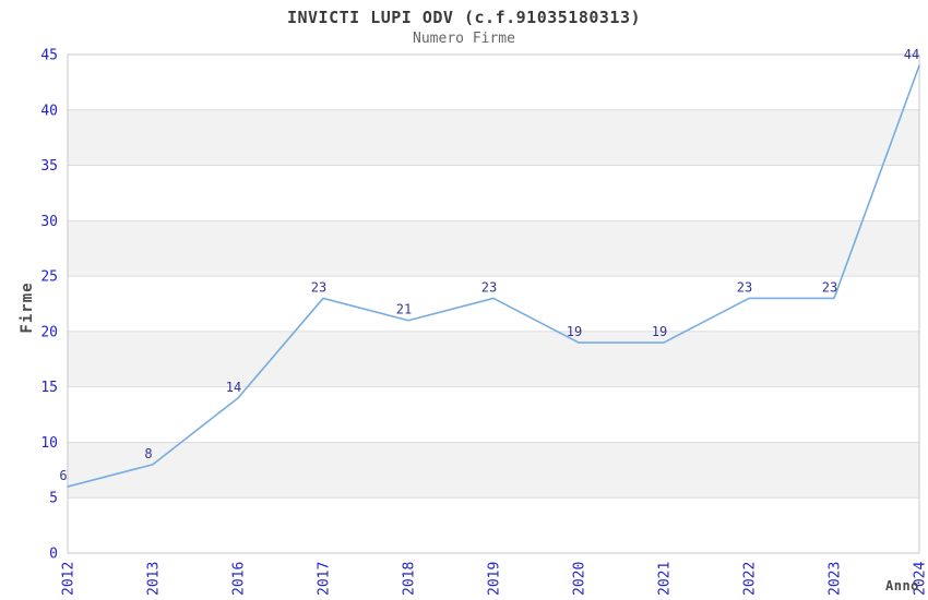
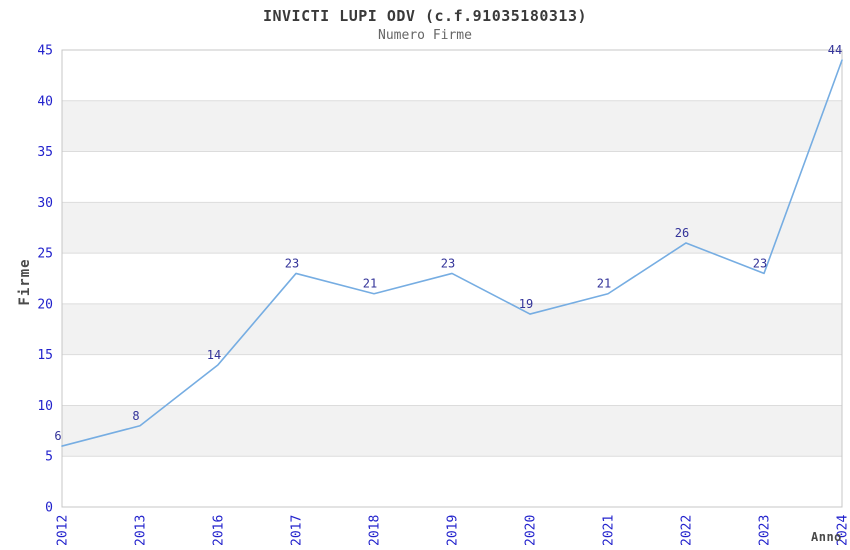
2021: 19 -> 21
2022: 23 -> 26
